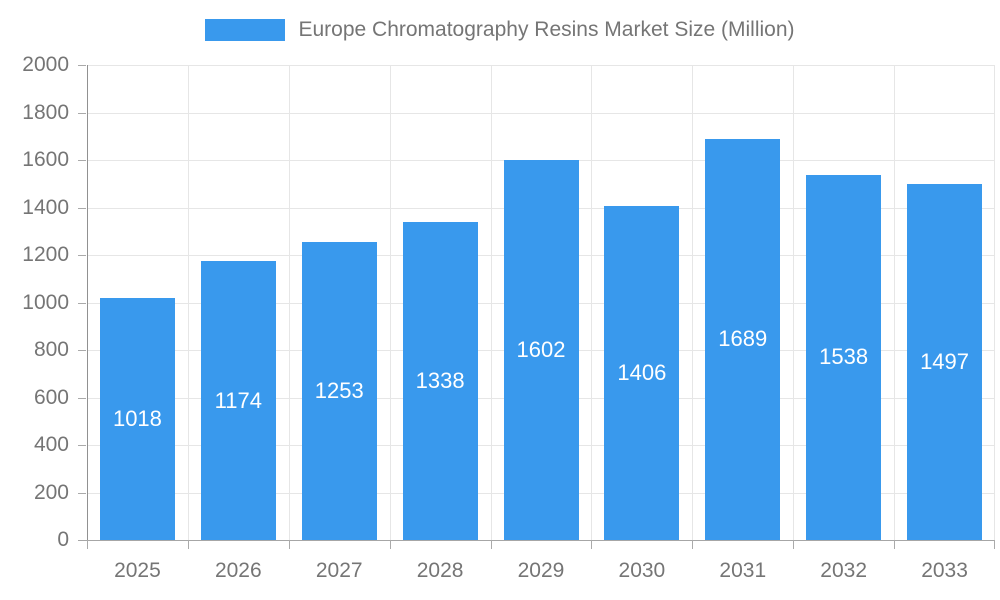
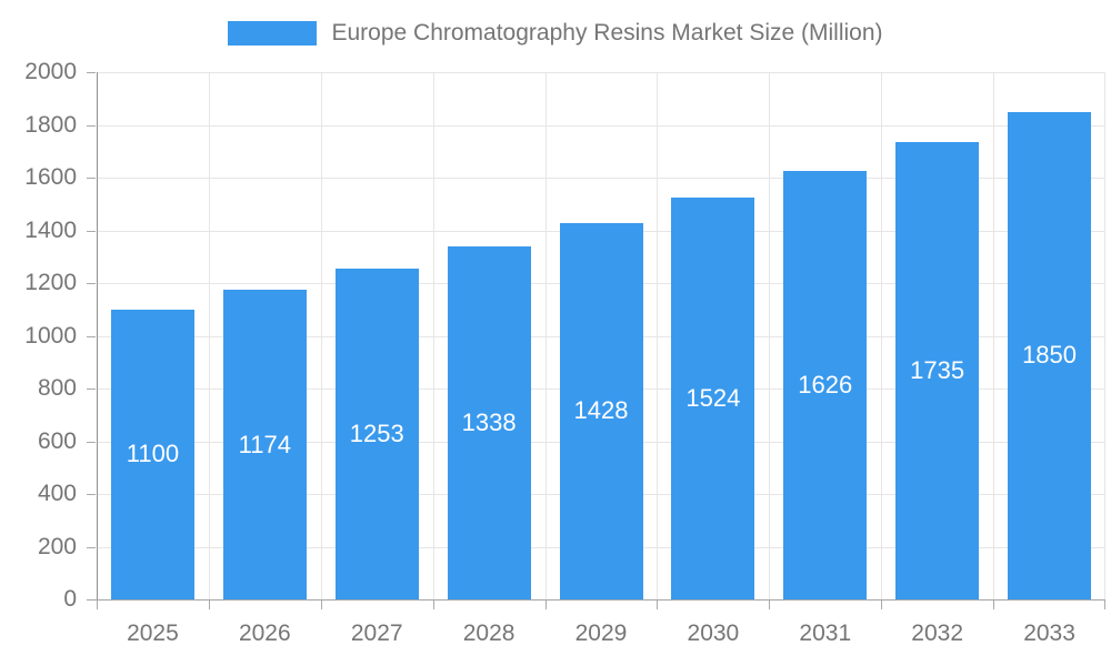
2025: 1018 -> 1100
2029: 1602 -> 1428
2030: 1406 -> 1524
2031: 1689 -> 1626
2032: 1538 -> 1735
2033: 1497 -> 1850
